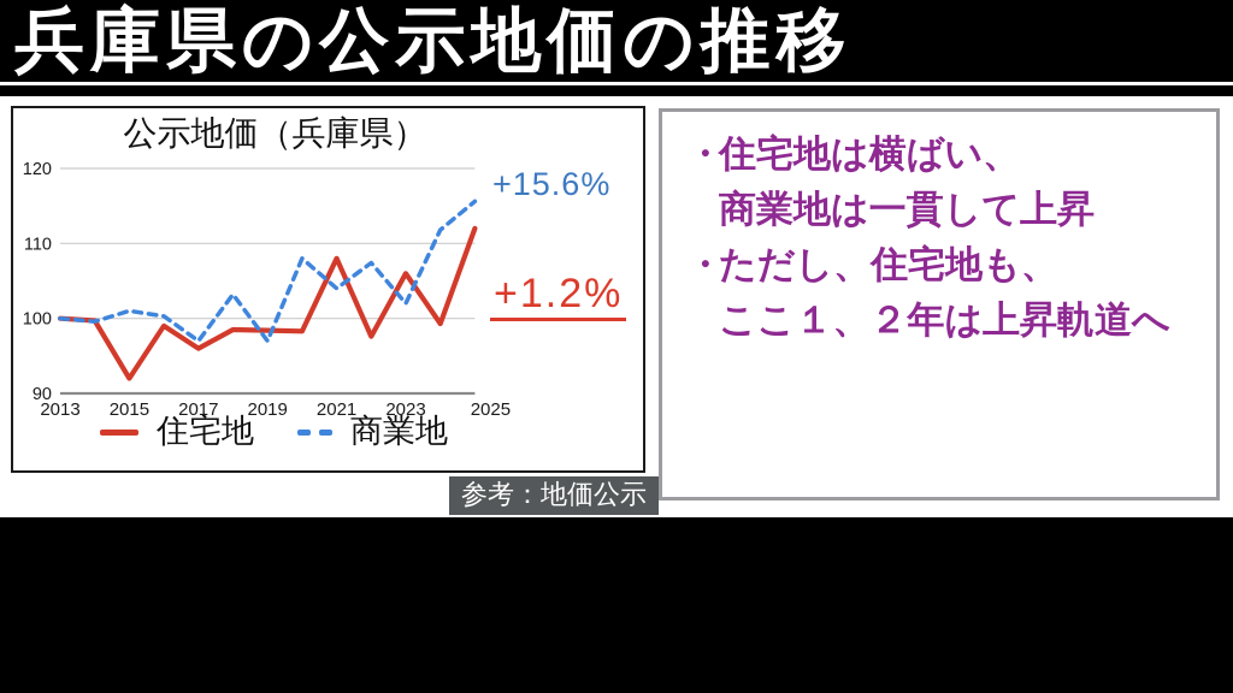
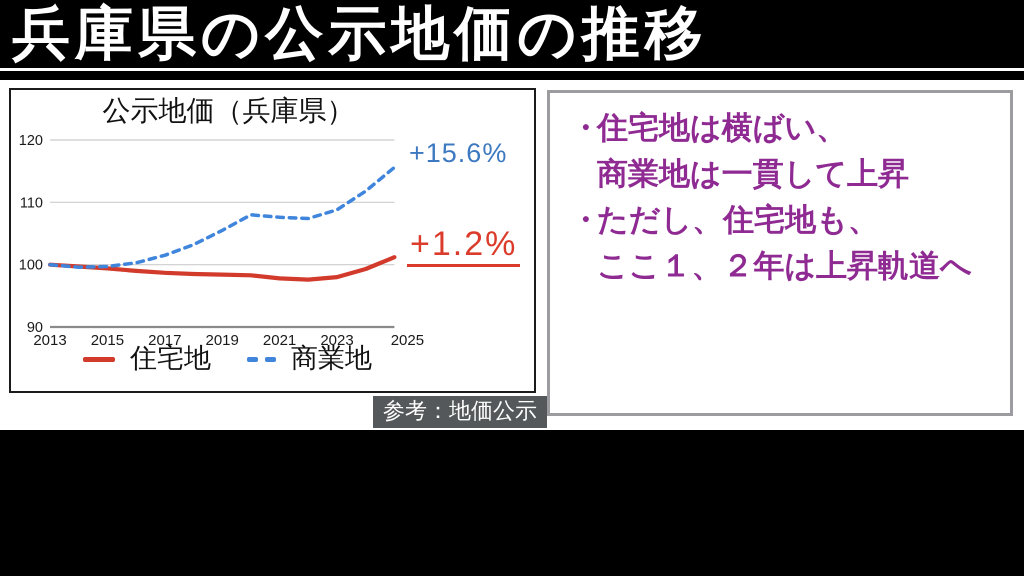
住宅地/2015: 92 -> 99
商業地/2015: 101 -> 100
住宅地/2017: 96 -> 99
商業地/2017: 97 -> 102
商業地/2019: 97 -> 106
住宅地/2021: 108 -> 98
商業地/2021: 104 -> 108
住宅地/2023: 106 -> 98
商業地/2023: 102 -> 109
住宅地/2025: 112 -> 101
